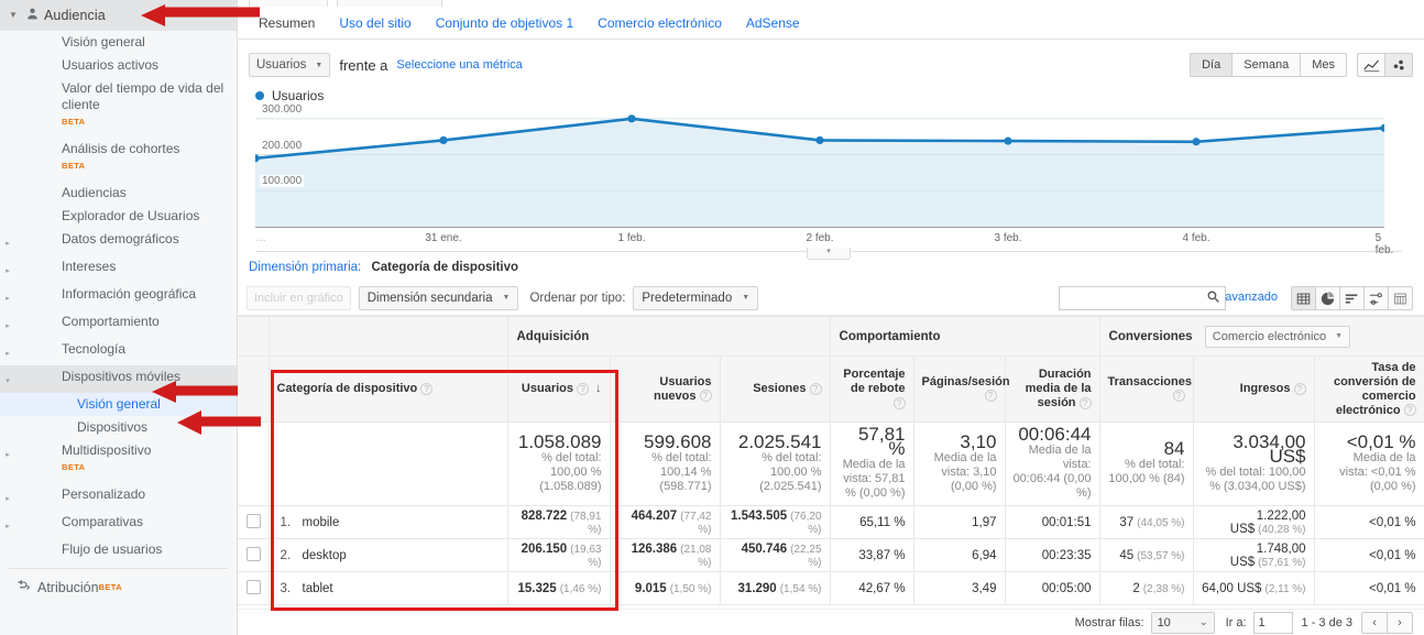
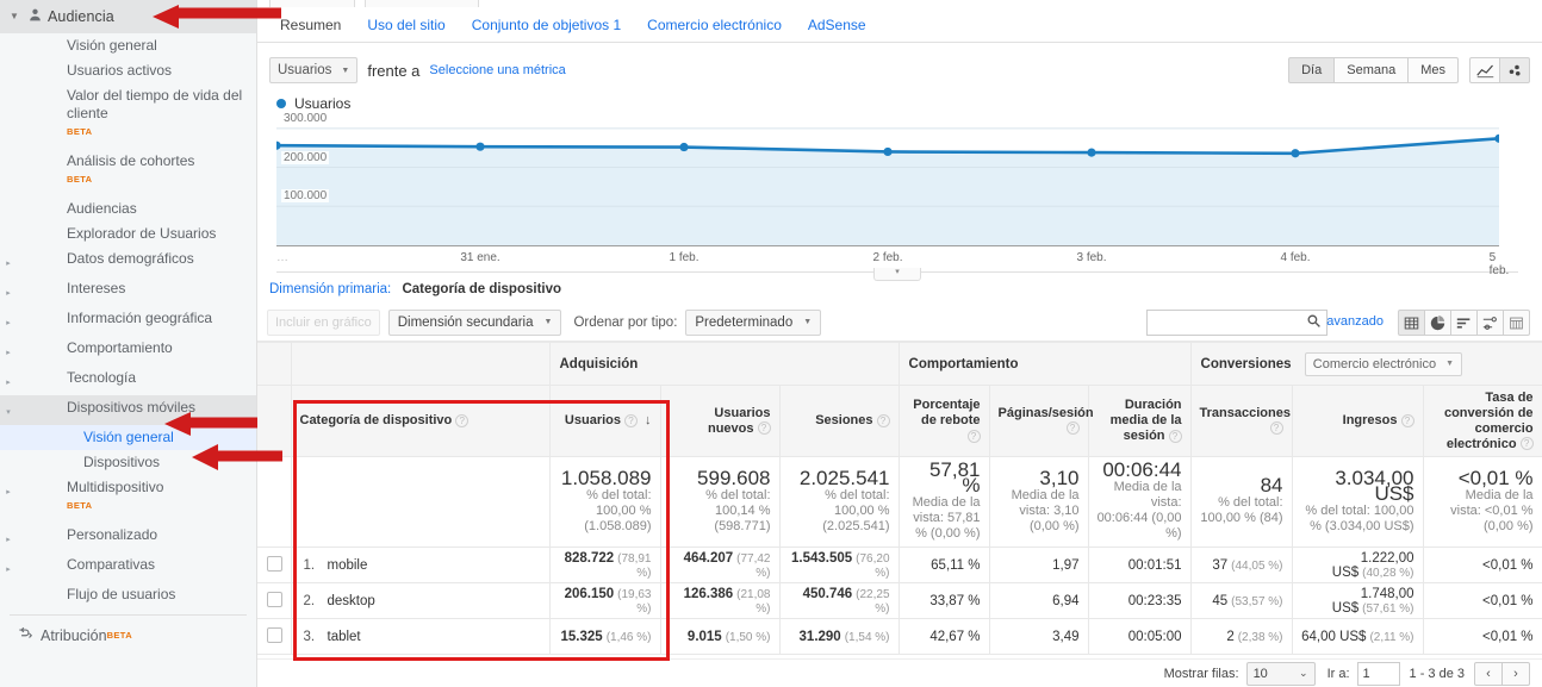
…: 190000 -> 260000
31 ene.: 240000 -> 250000
1 feb.: 300000 -> 250000
